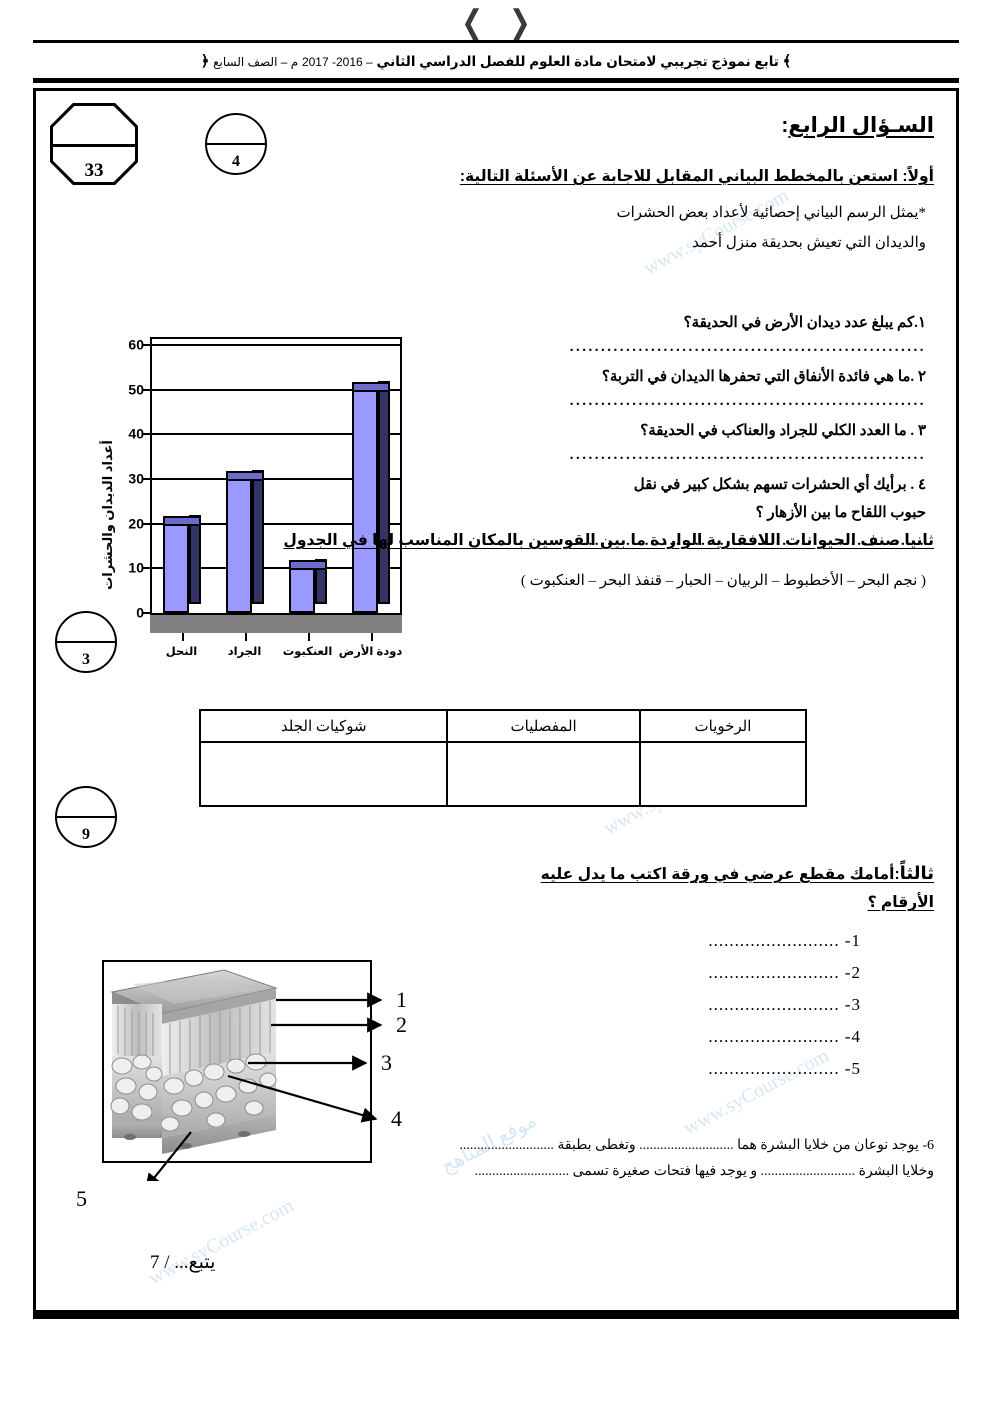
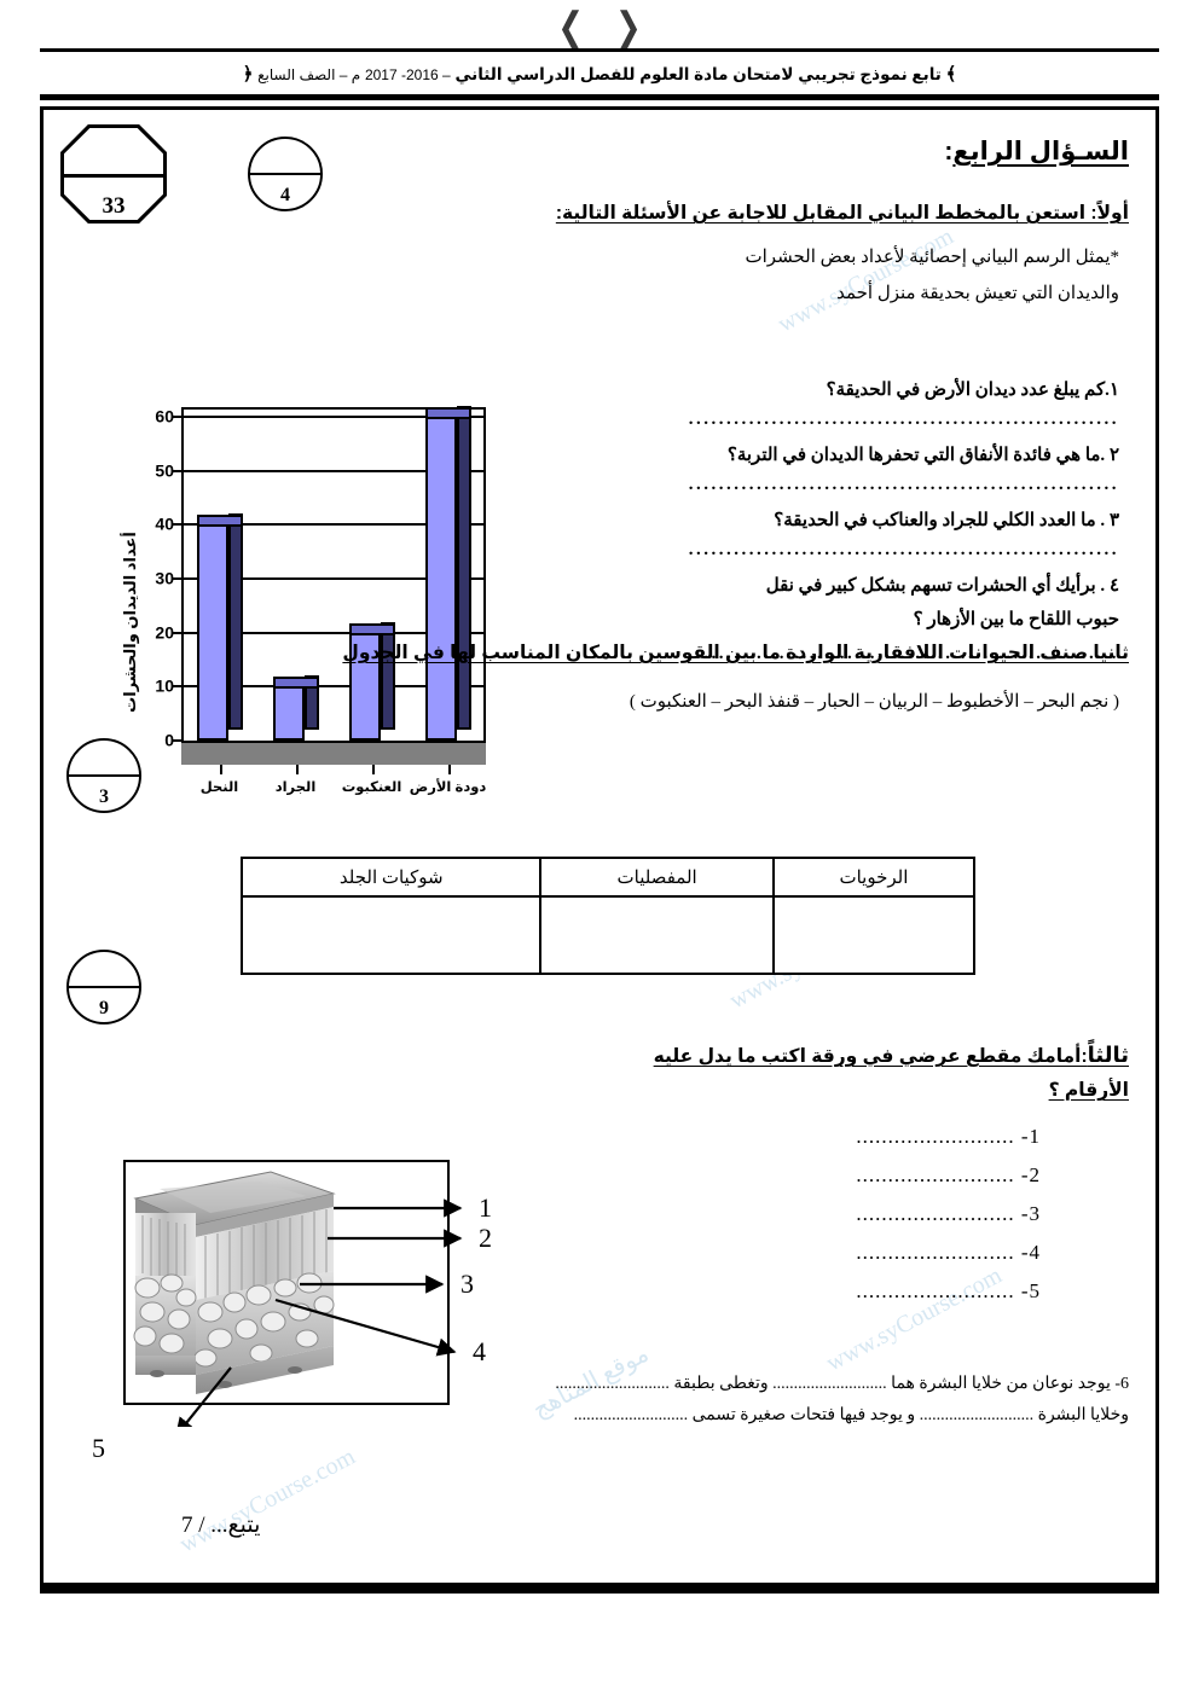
النحل: 20 -> 40
الجراد: 30 -> 10
العنكبوت: 10 -> 20
دودة الأرض: 50 -> 60
